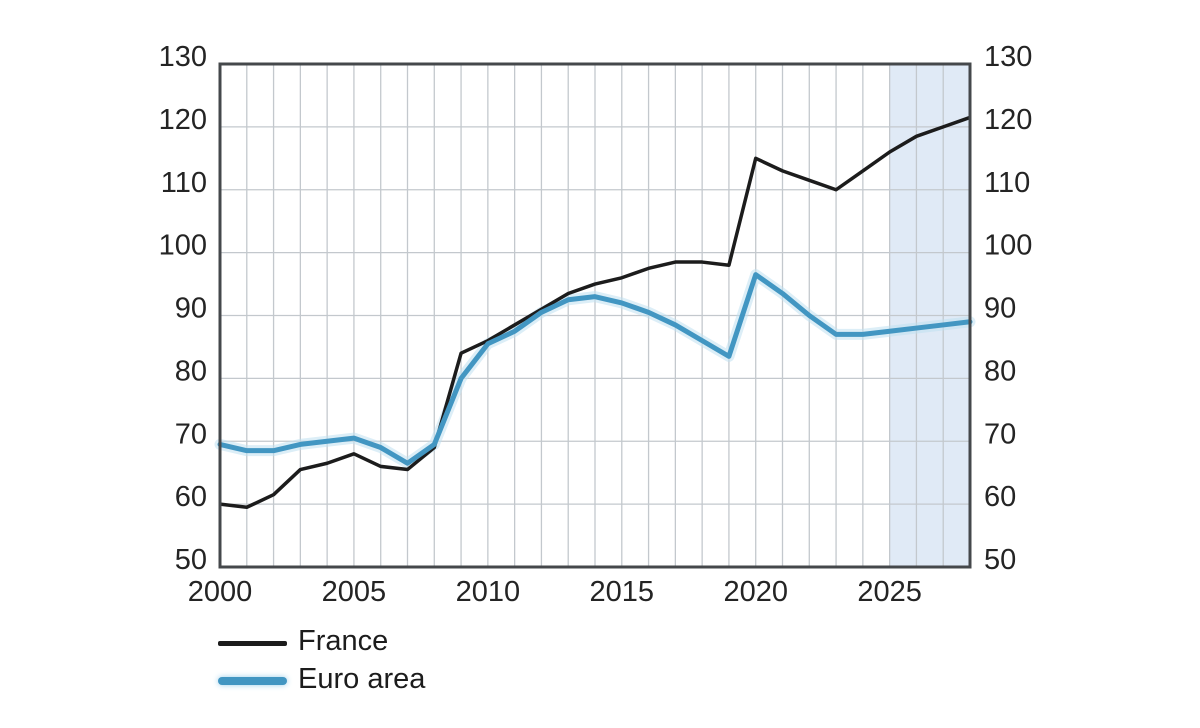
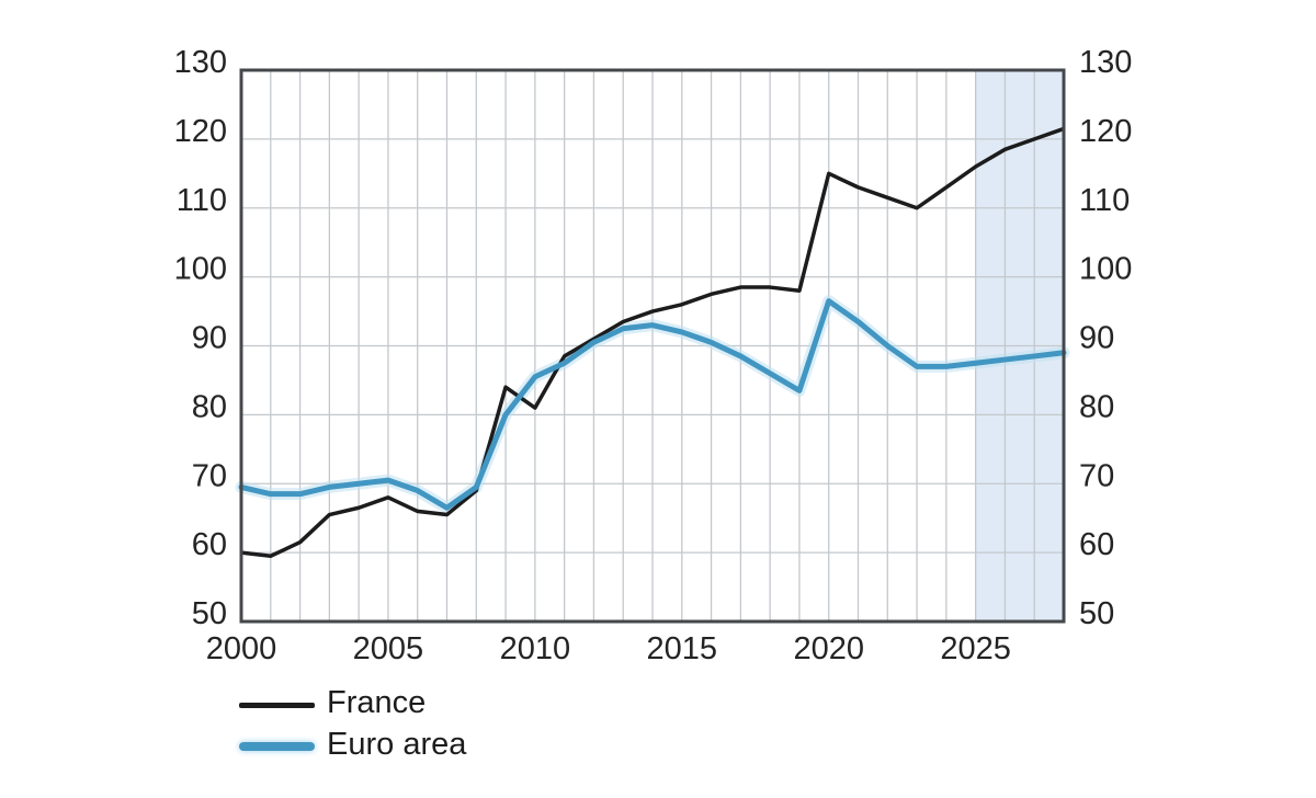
France/2010: 86 -> 81
